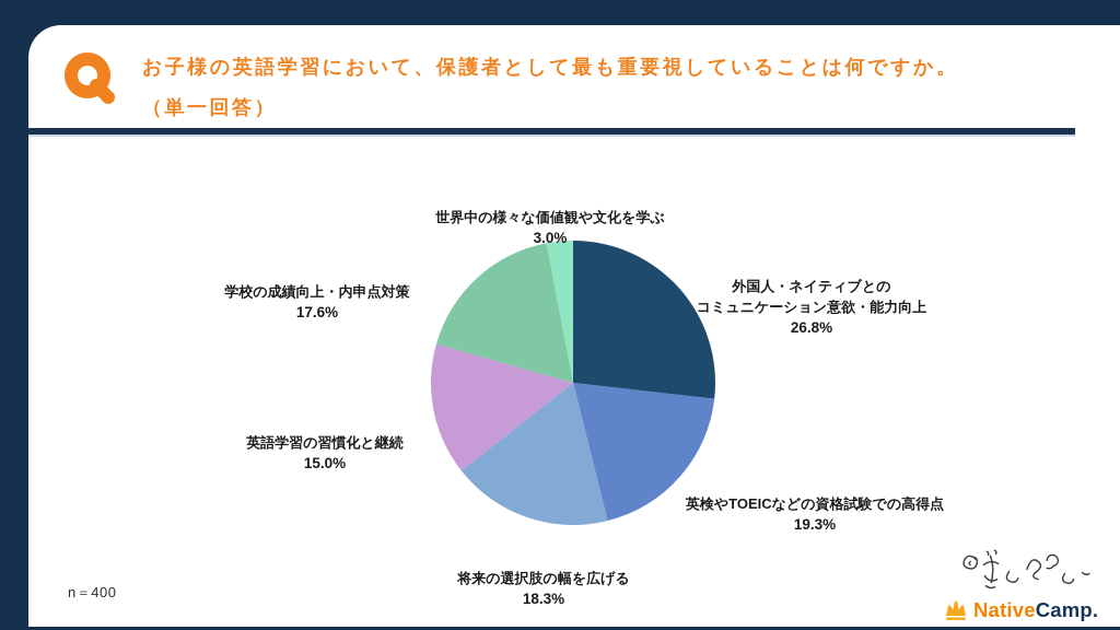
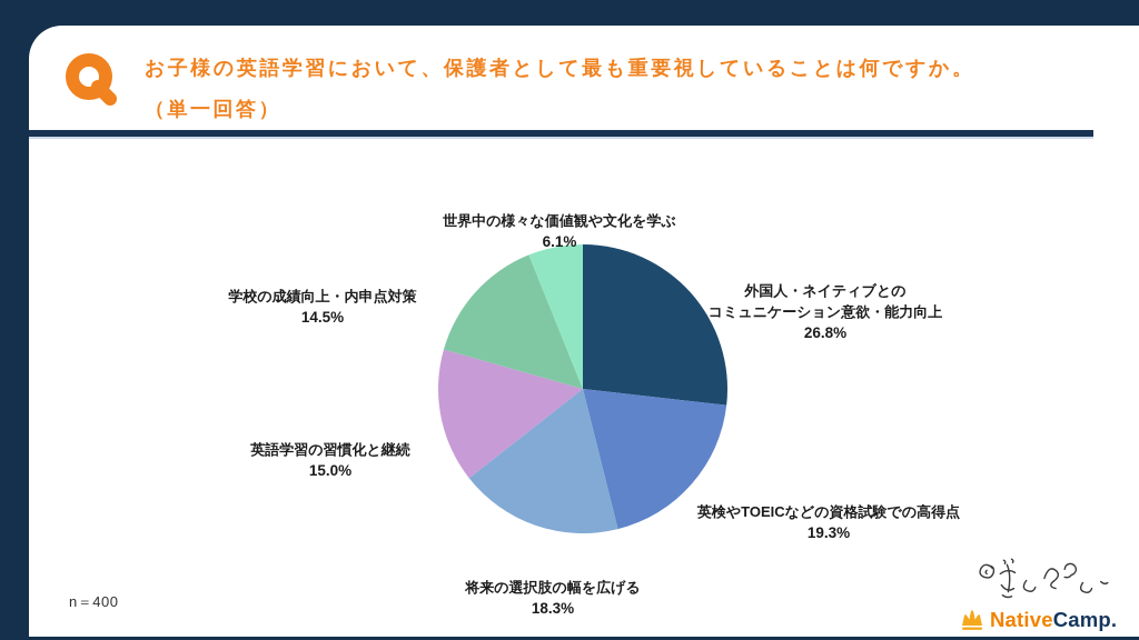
学校の成績向上・内申点対策: 17.6% -> 14.5%
世界中の様々な価値観や文化を学ぶ: 3.0% -> 6.1%
